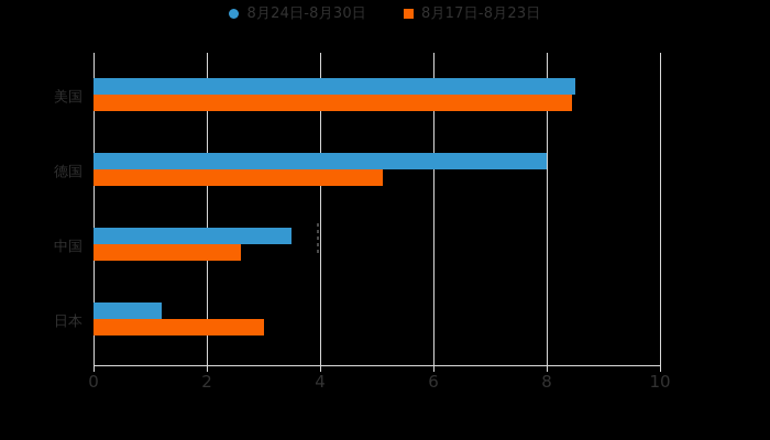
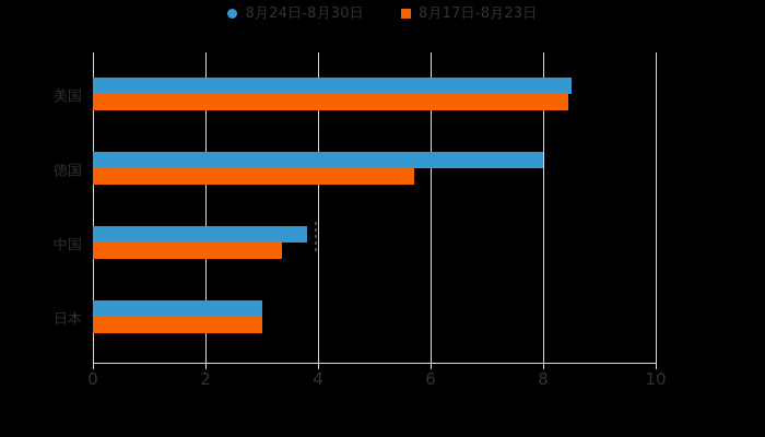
8月17日-8月23日/德国: 5.1 -> 5.7
8月24日-8月30日/中国: 3.5 -> 3.8
8月17日-8月23日/中国: 2.6 -> 3.4
8月24日-8月30日/日本: 1.2 -> 3.0
